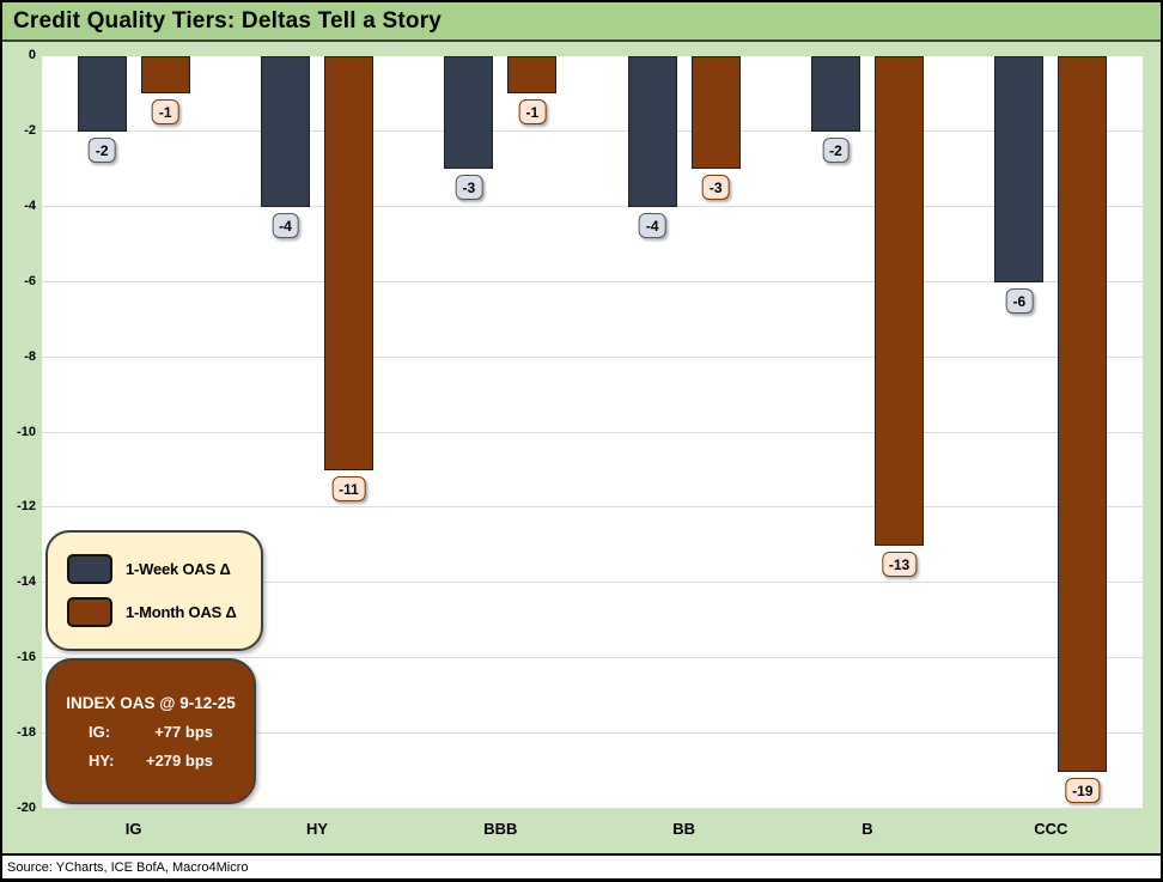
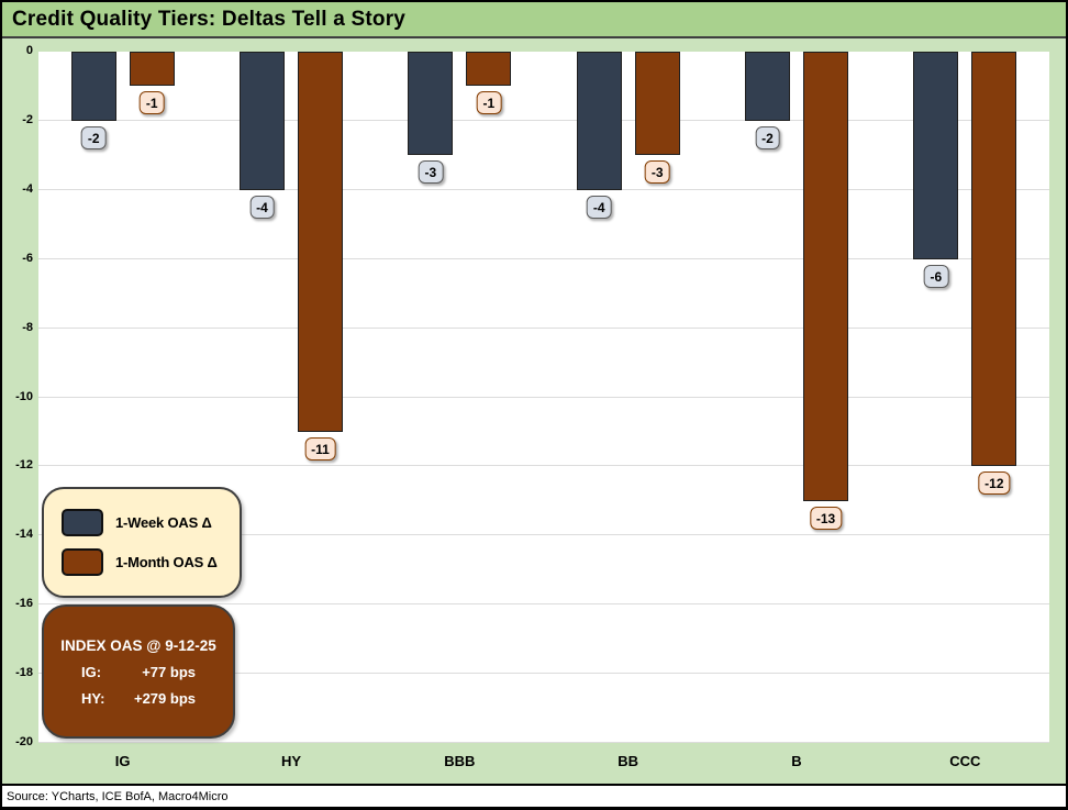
1-Month OAS Δ/CCC: -19 -> -12
